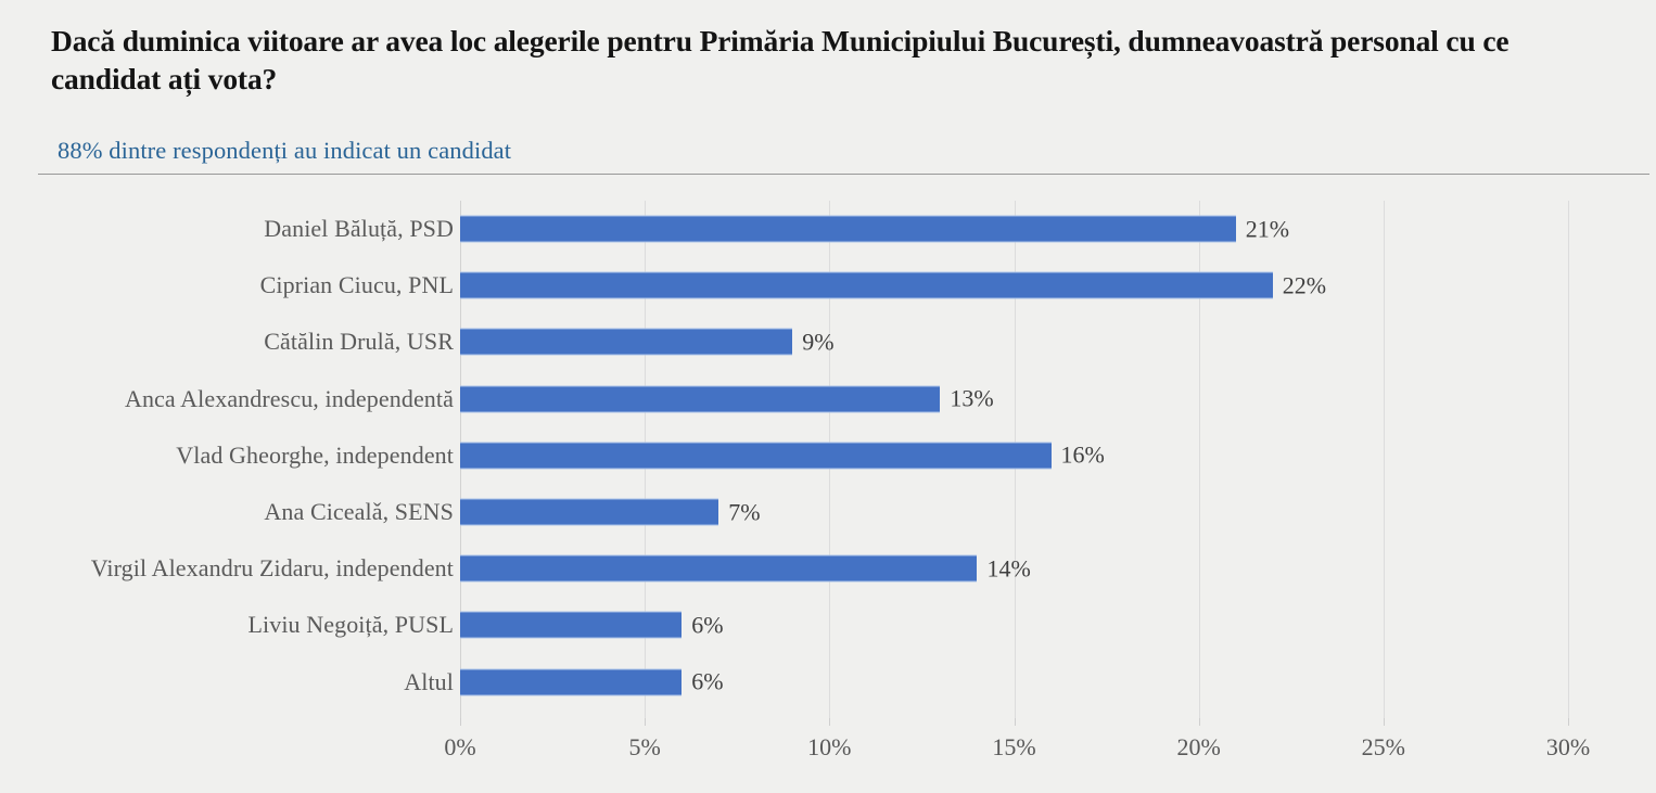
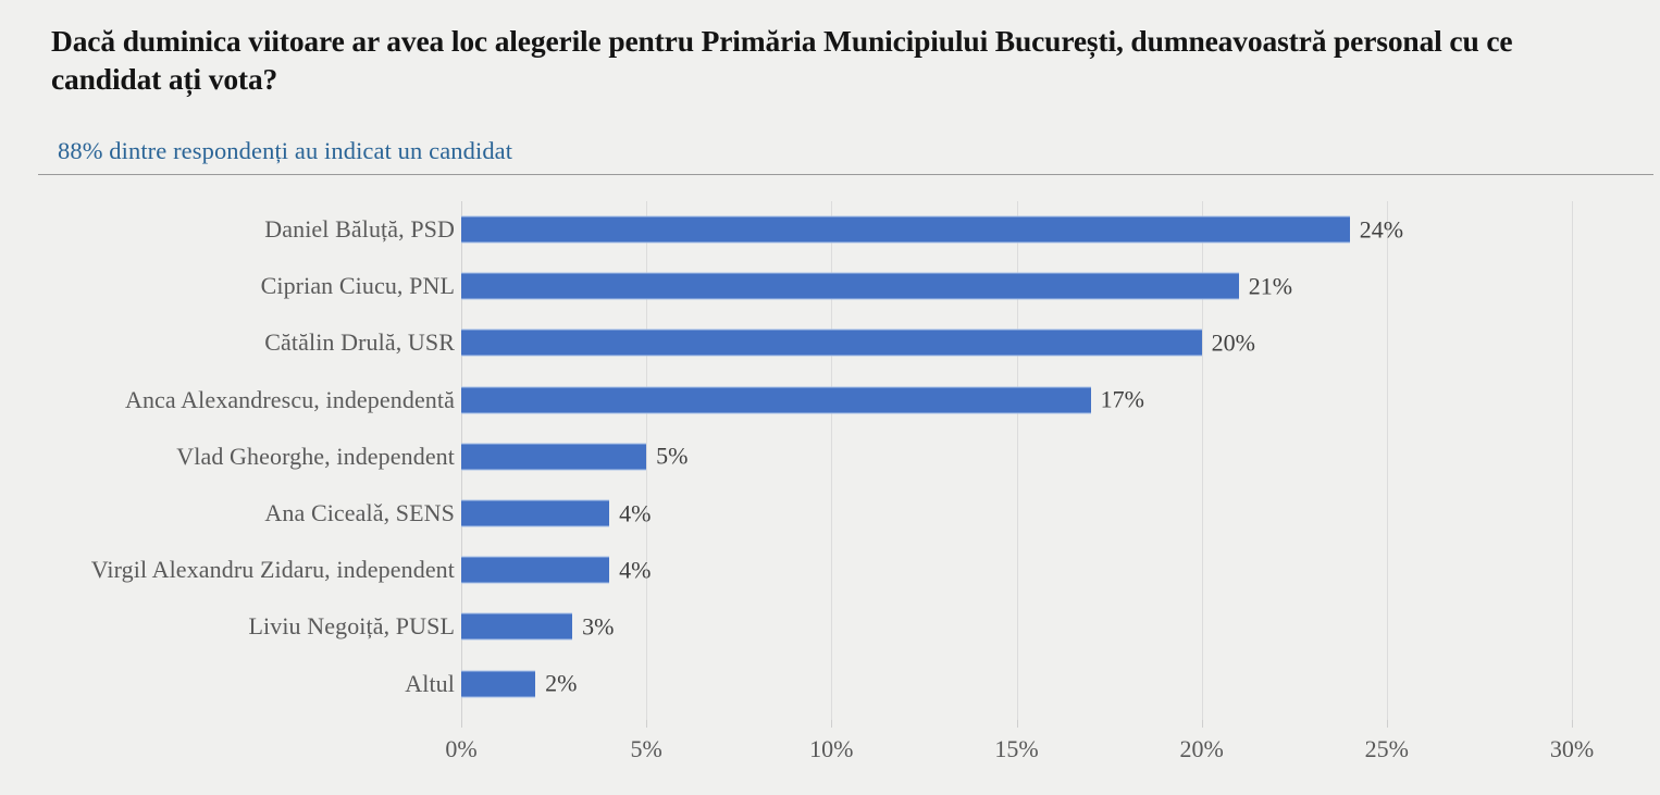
Daniel Băluță, PSD: 21% -> 24%
Ciprian Ciucu, PNL: 22% -> 21%
Cătălin Drulă, USR: 9% -> 20%
Anca Alexandrescu, independentă: 13% -> 17%
Vlad Gheorghe, independent: 16% -> 5%
Ana Cicealǎ, SENS: 7% -> 4%
Virgil Alexandru Zidaru, independent: 14% -> 4%
Liviu Negoiță, PUSL: 6% -> 3%
Altul: 6% -> 2%
